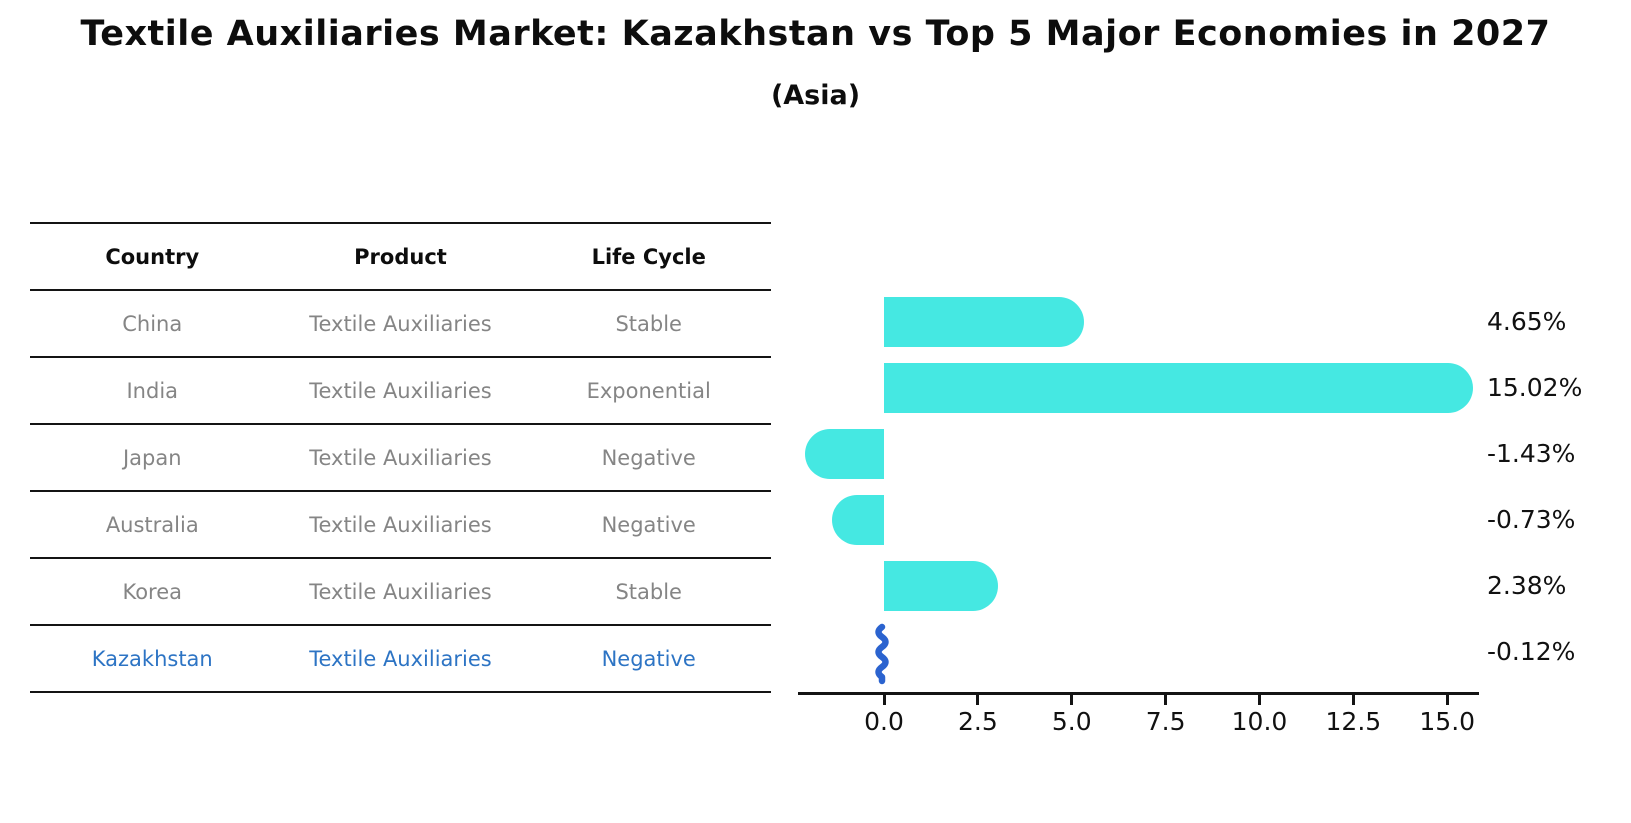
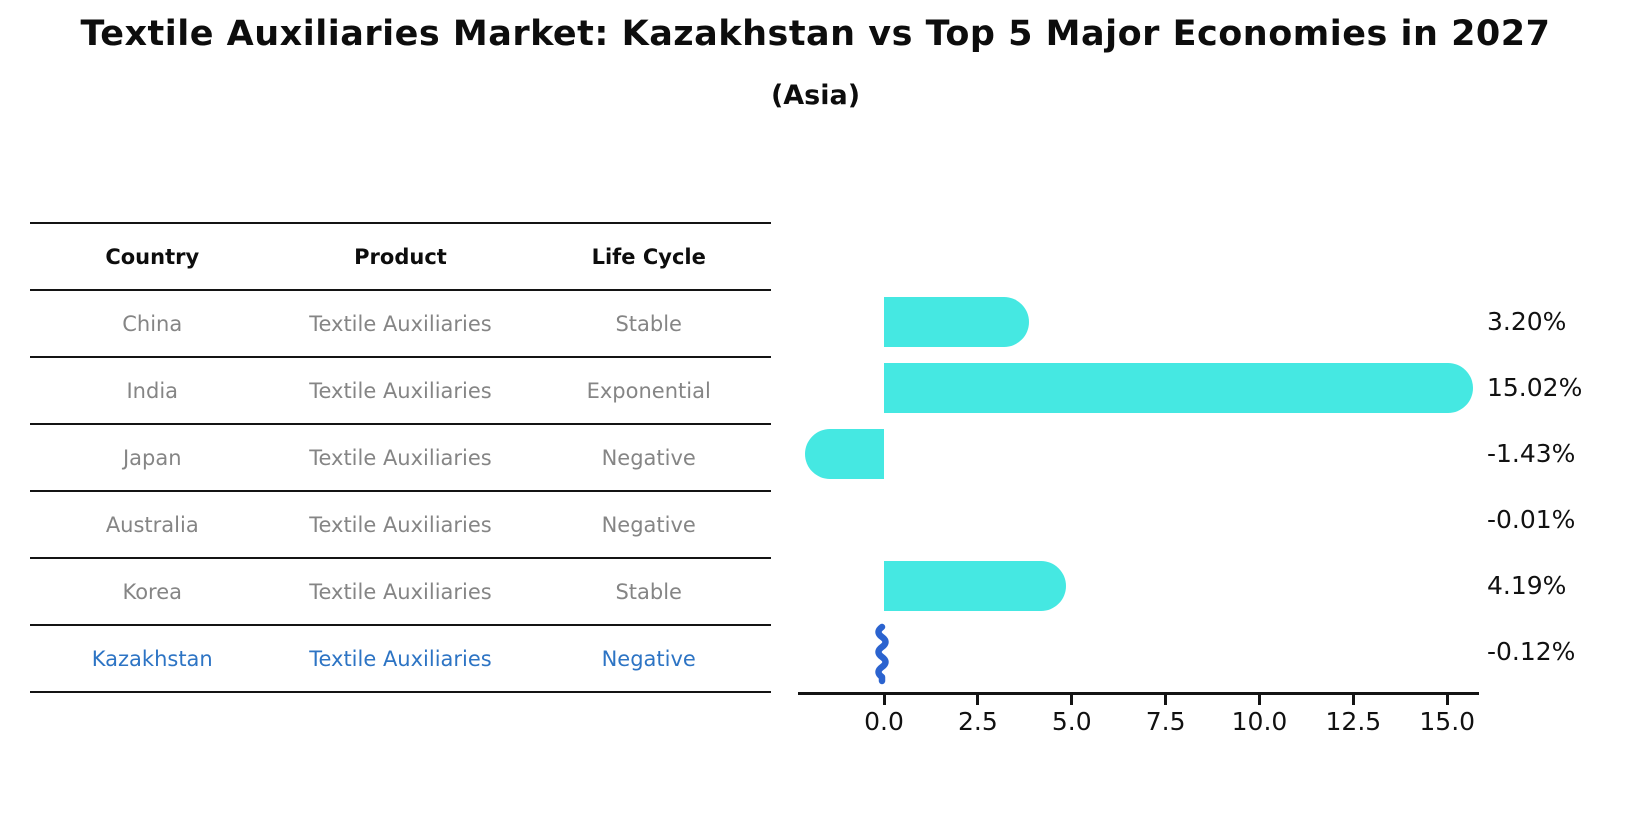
China: 4.65% -> 3.20%
Australia: -0.73% -> -0.01%
Korea: 2.38% -> 4.19%
